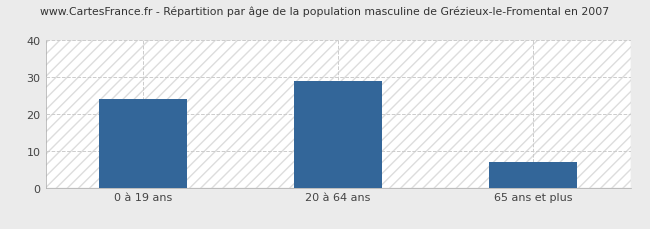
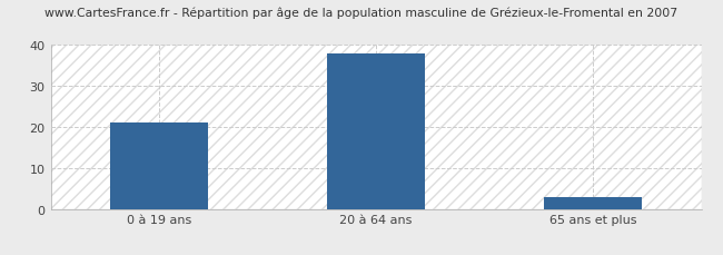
0 à 19 ans: 24 -> 21
20 à 64 ans: 29 -> 38
65 ans et plus: 7 -> 3
